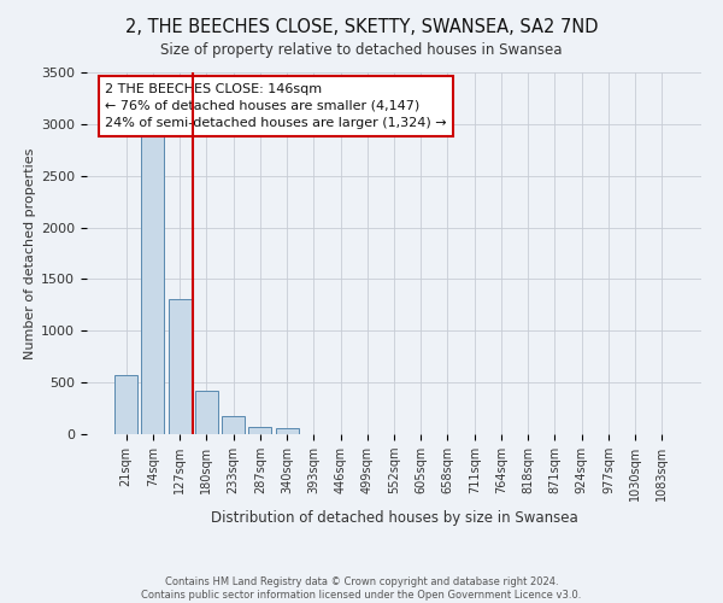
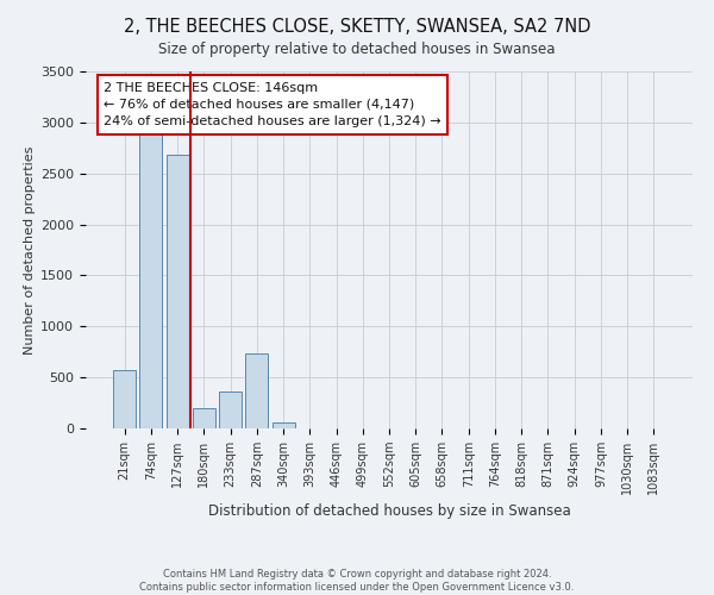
127sqm: 1310 -> 2680
180sqm: 420 -> 200
233sqm: 170 -> 360
287sqm: 60 -> 740
